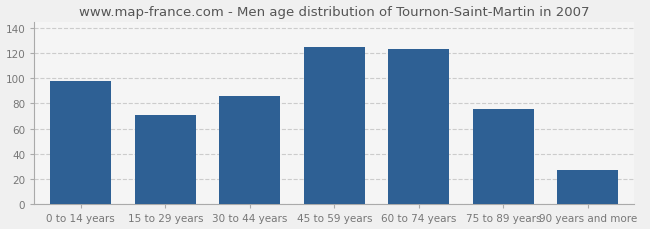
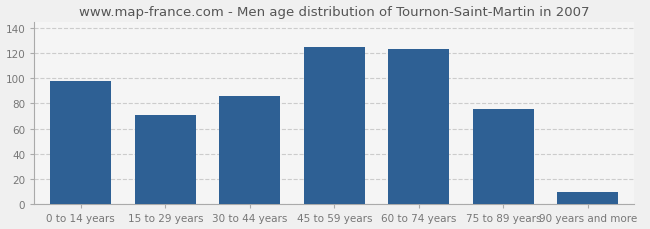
90 years and more: 27 -> 10
